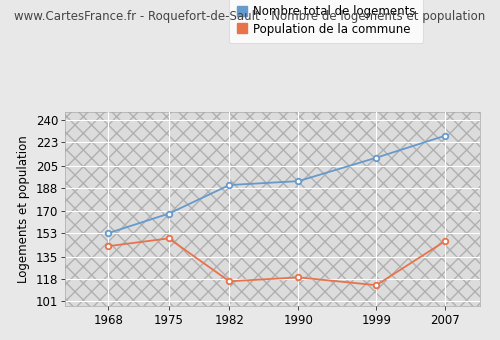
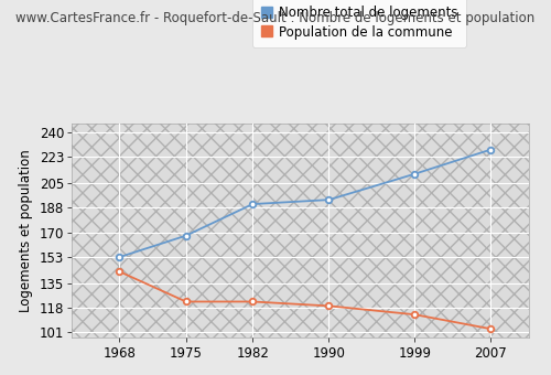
Population de la commune/1975: 149 -> 122
Population de la commune/1982: 116 -> 122
Population de la commune/2007: 147 -> 103
